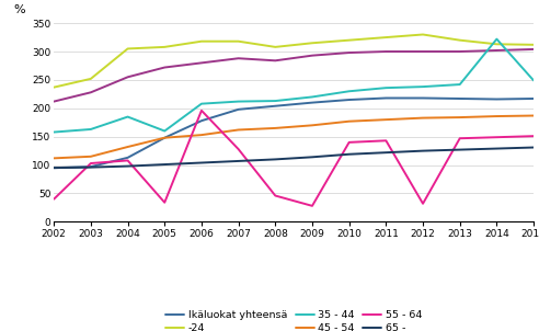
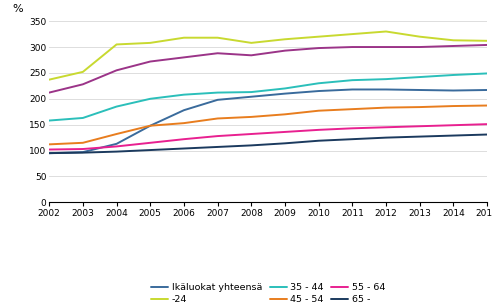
55 - 64/2002: 40 -> 102
35 - 44/2005: 160 -> 200
55 - 64/2005: 34 -> 115
55 - 64/2006: 196 -> 122
55 - 64/2008: 46 -> 132
55 - 64/2009: 28 -> 136
55 - 64/2012: 32 -> 145
35 - 44/2014: 322 -> 246
